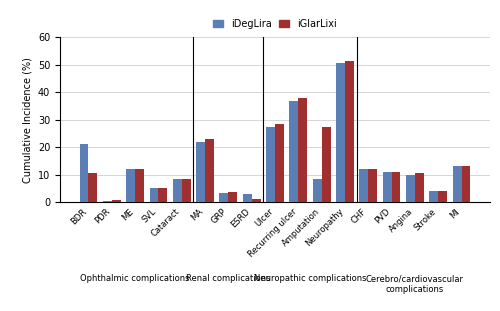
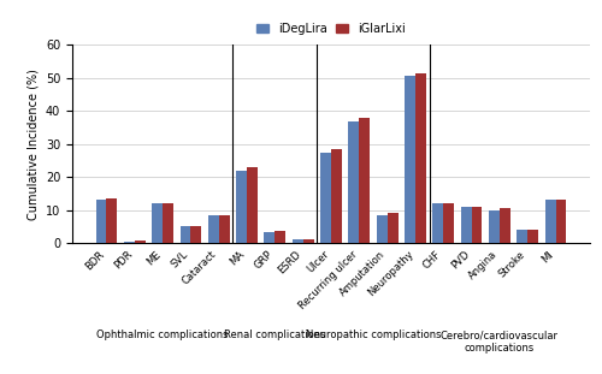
iDegLira/BDR: 21.0 -> 13.0
iGlarLixi/BDR: 10.5 -> 13.5
iDegLira/ESRD: 3.0 -> 1.0
iGlarLixi/Amputation: 27.5 -> 9.0
